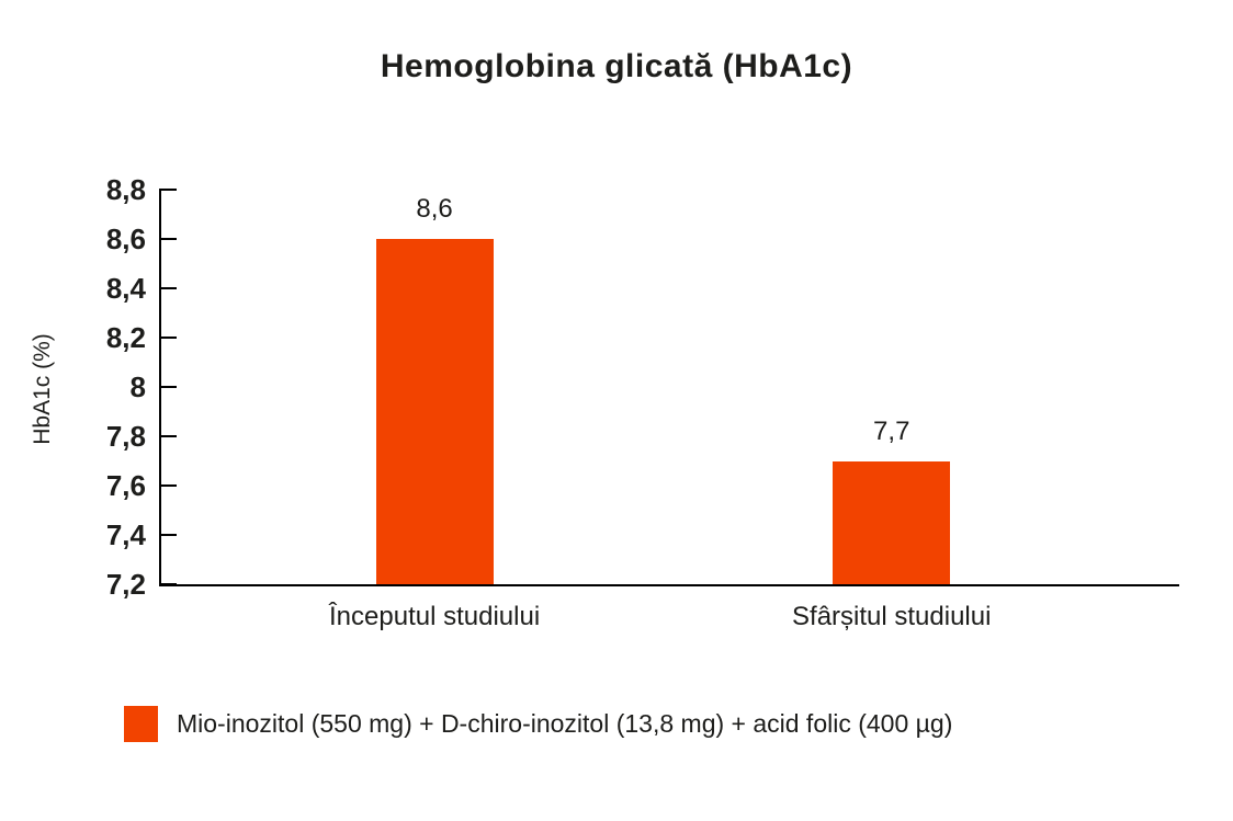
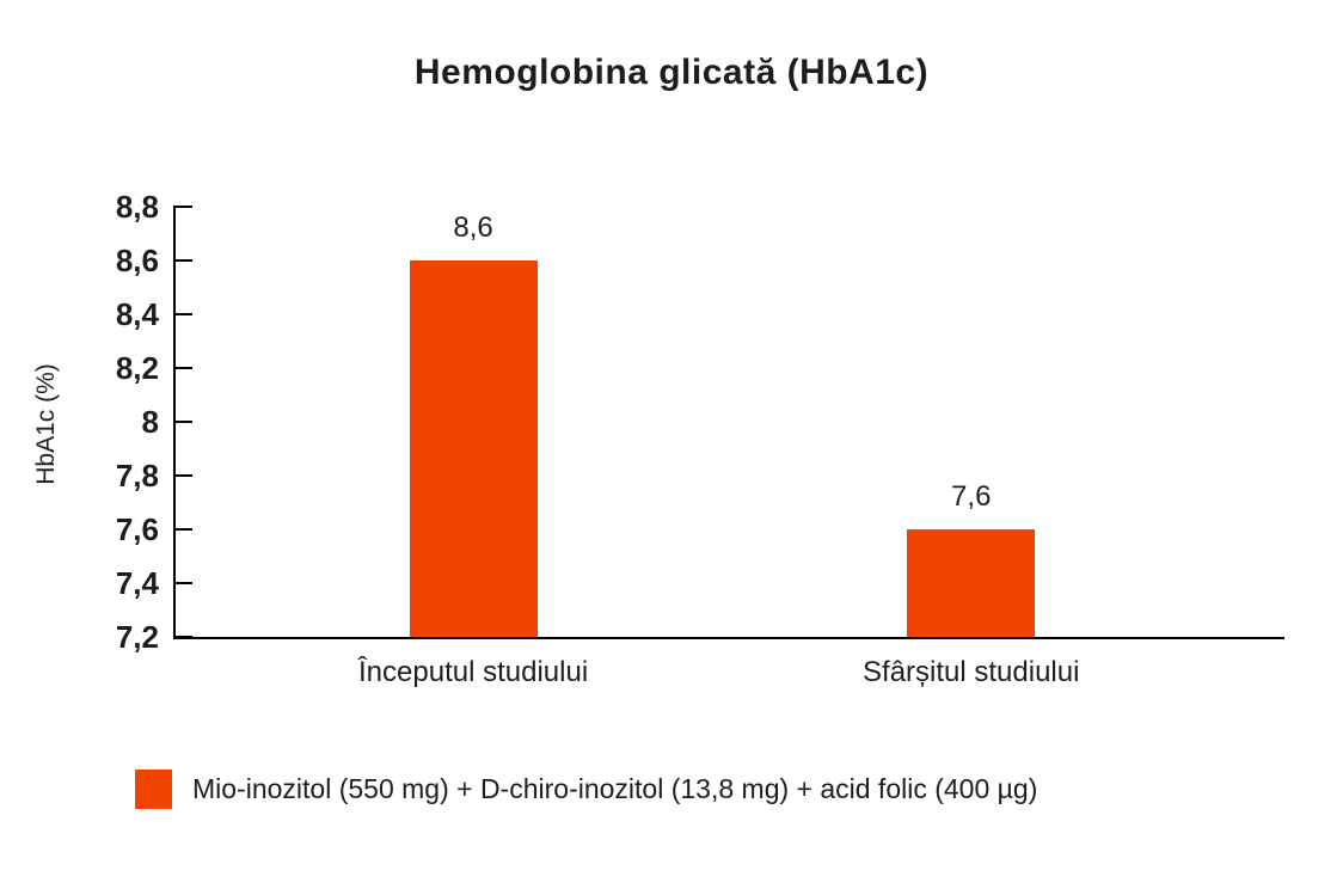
Sfârșitul studiului: 7,7 -> 7,6
